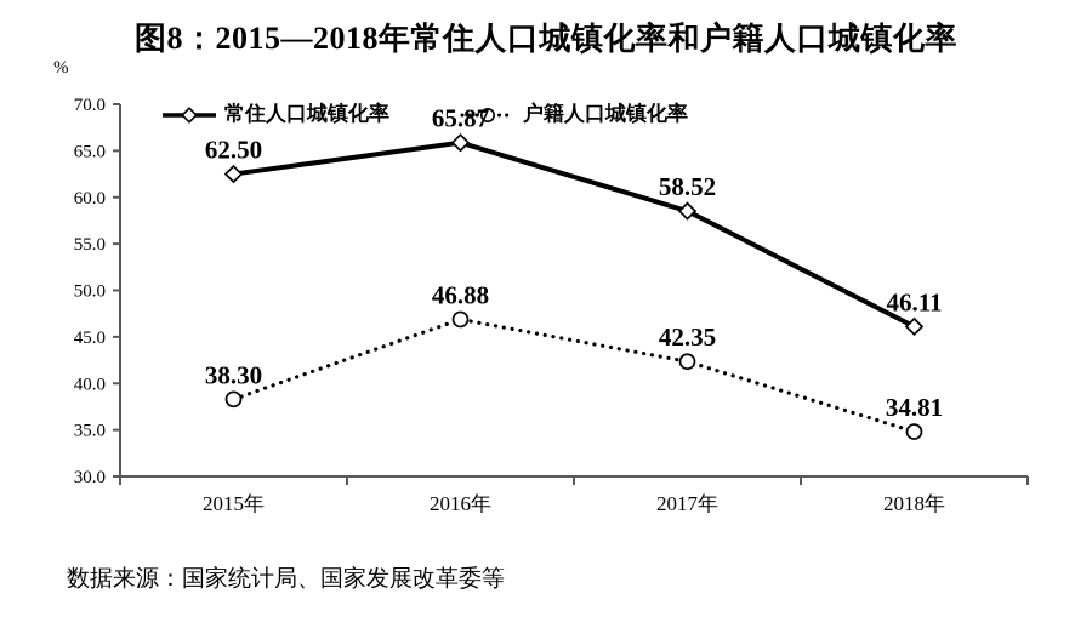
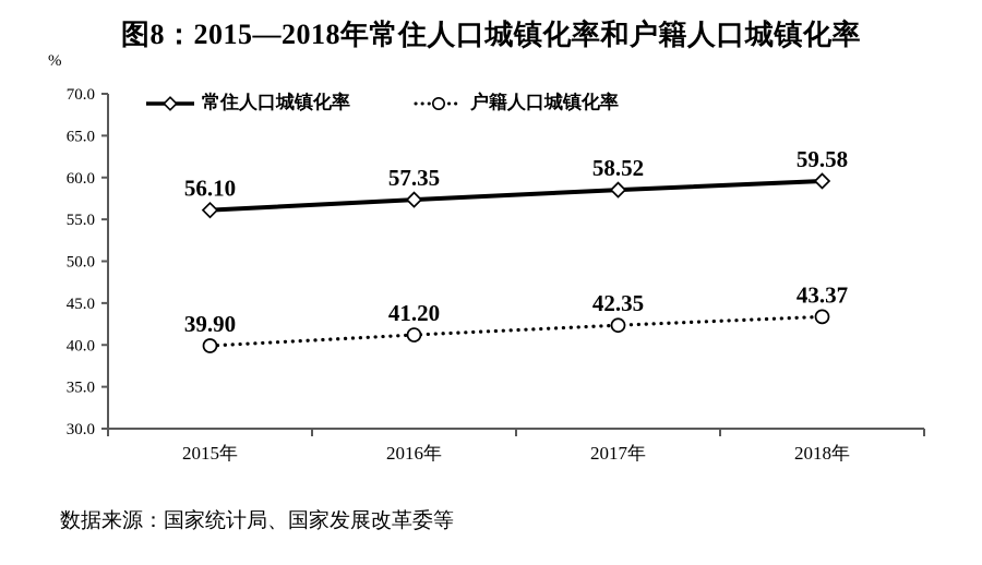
常住人口城镇化率/2015年: 62.50 -> 56.10
户籍人口城镇化率/2015年: 38.30 -> 39.90
常住人口城镇化率/2016年: 65.87 -> 57.35
户籍人口城镇化率/2016年: 46.88 -> 41.20
常住人口城镇化率/2018年: 46.11 -> 59.58
户籍人口城镇化率/2018年: 34.81 -> 43.37
